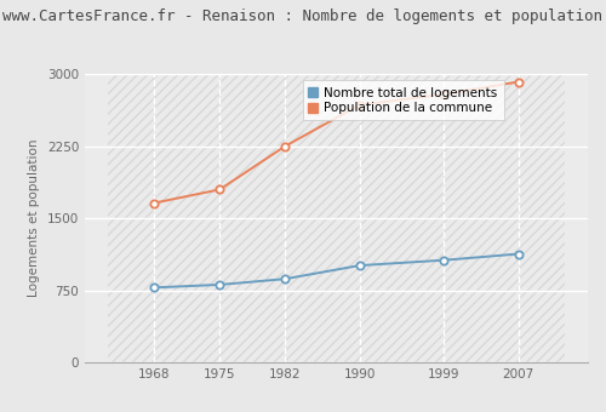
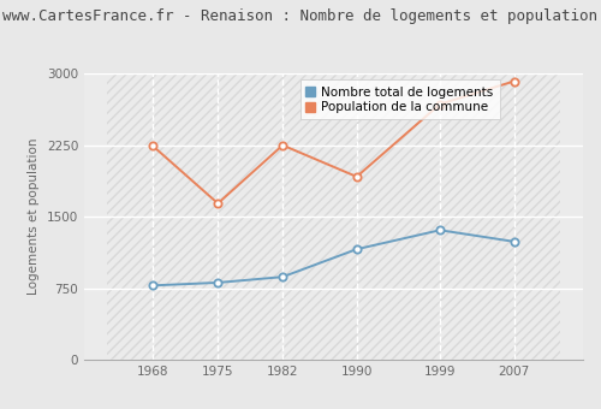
Population de la commune/1968: 1660 -> 2240
Population de la commune/1975: 1800 -> 1640
Nombre total de logements/1990: 1010 -> 1160
Population de la commune/1990: 2680 -> 1920
Nombre total de logements/1999: 1060 -> 1360
Population de la commune/1999: 2790 -> 2680
Nombre total de logements/2007: 1130 -> 1240
